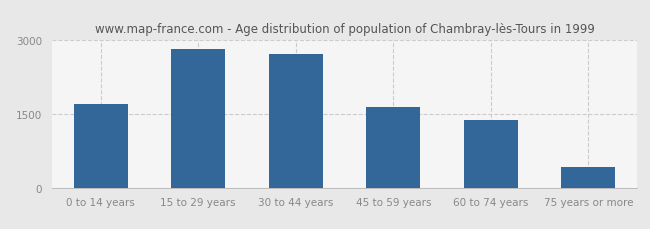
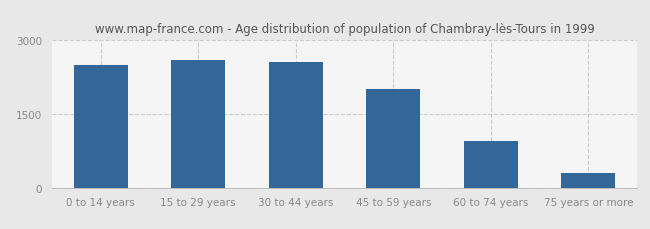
0 to 14 years: 1700 -> 2500
15 to 29 years: 2830 -> 2600
30 to 44 years: 2720 -> 2550
45 to 59 years: 1650 -> 2000
60 to 74 years: 1380 -> 950
75 years or more: 430 -> 300
